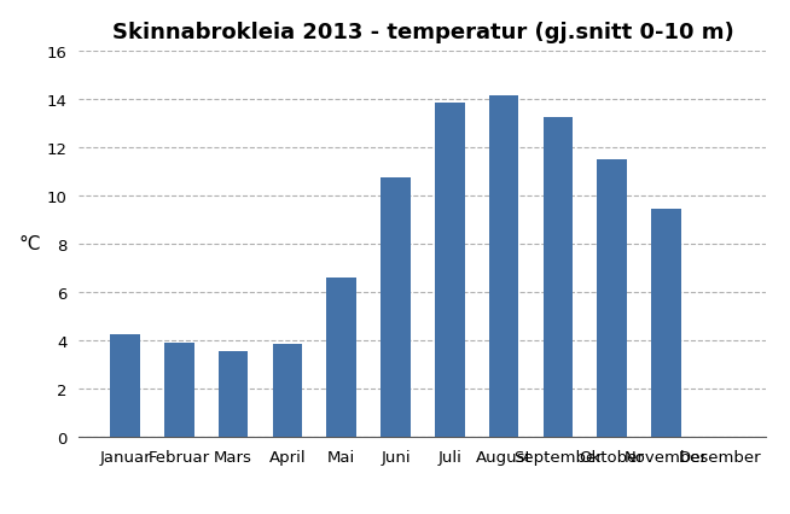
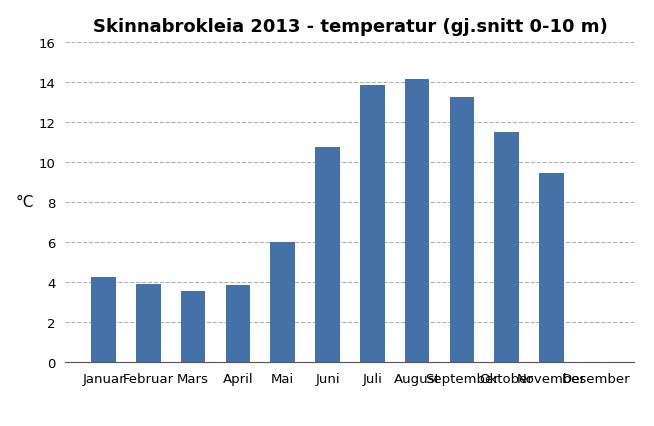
Mai: 6.60 -> 6.00
